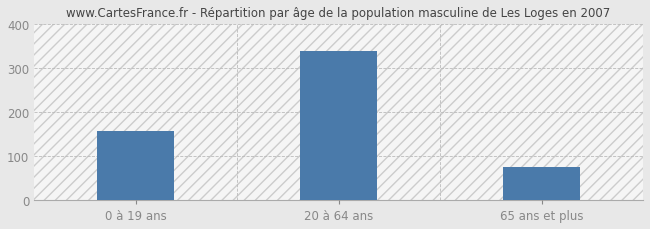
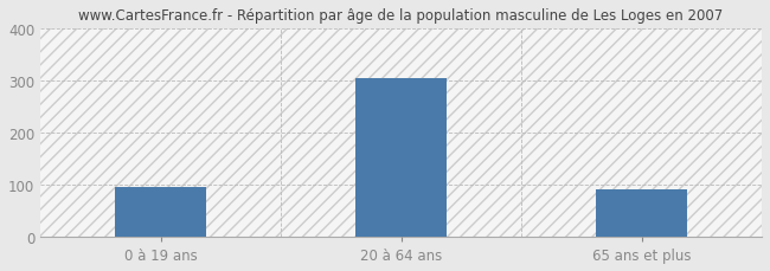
0 à 19 ans: 157 -> 95
20 à 64 ans: 339 -> 305
65 ans et plus: 76 -> 90
